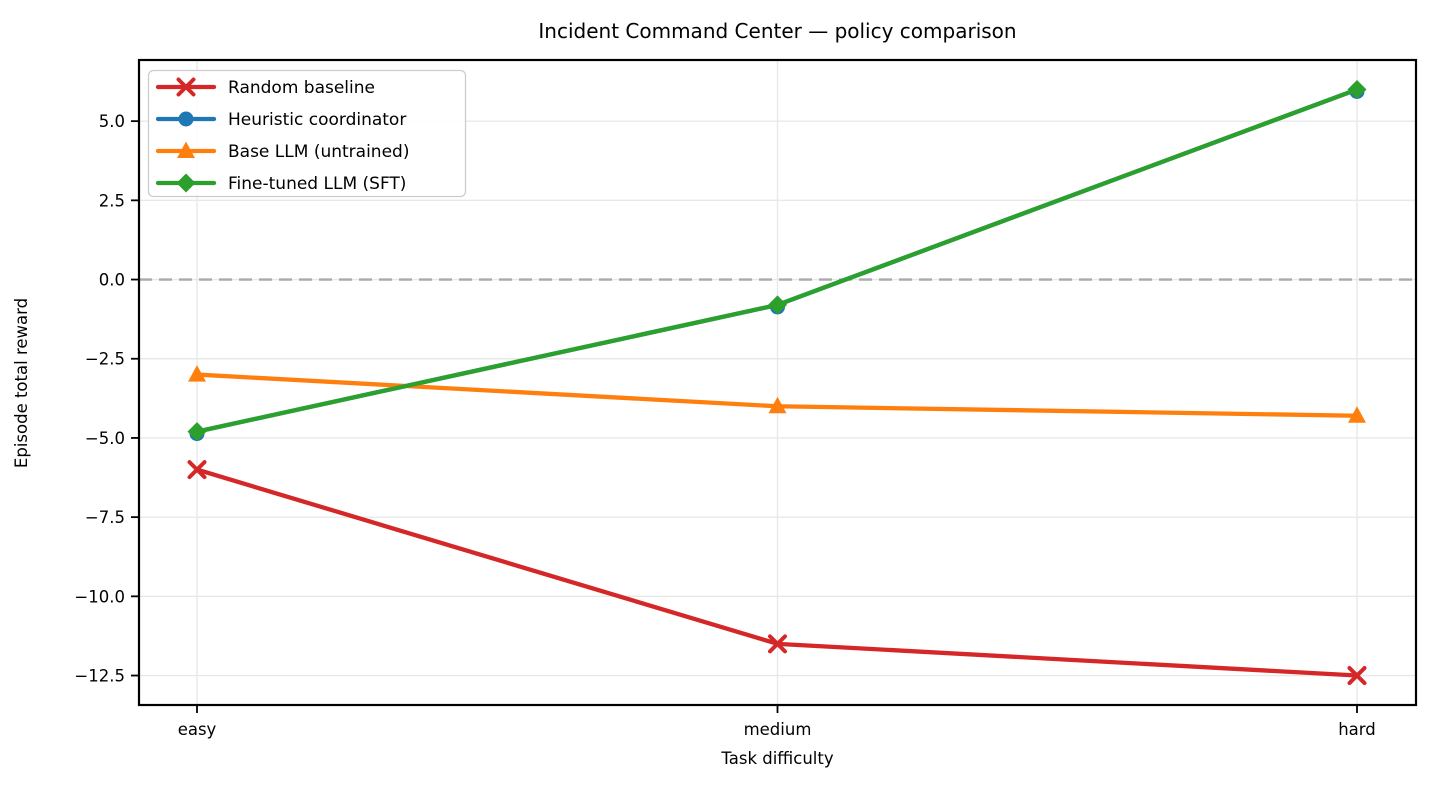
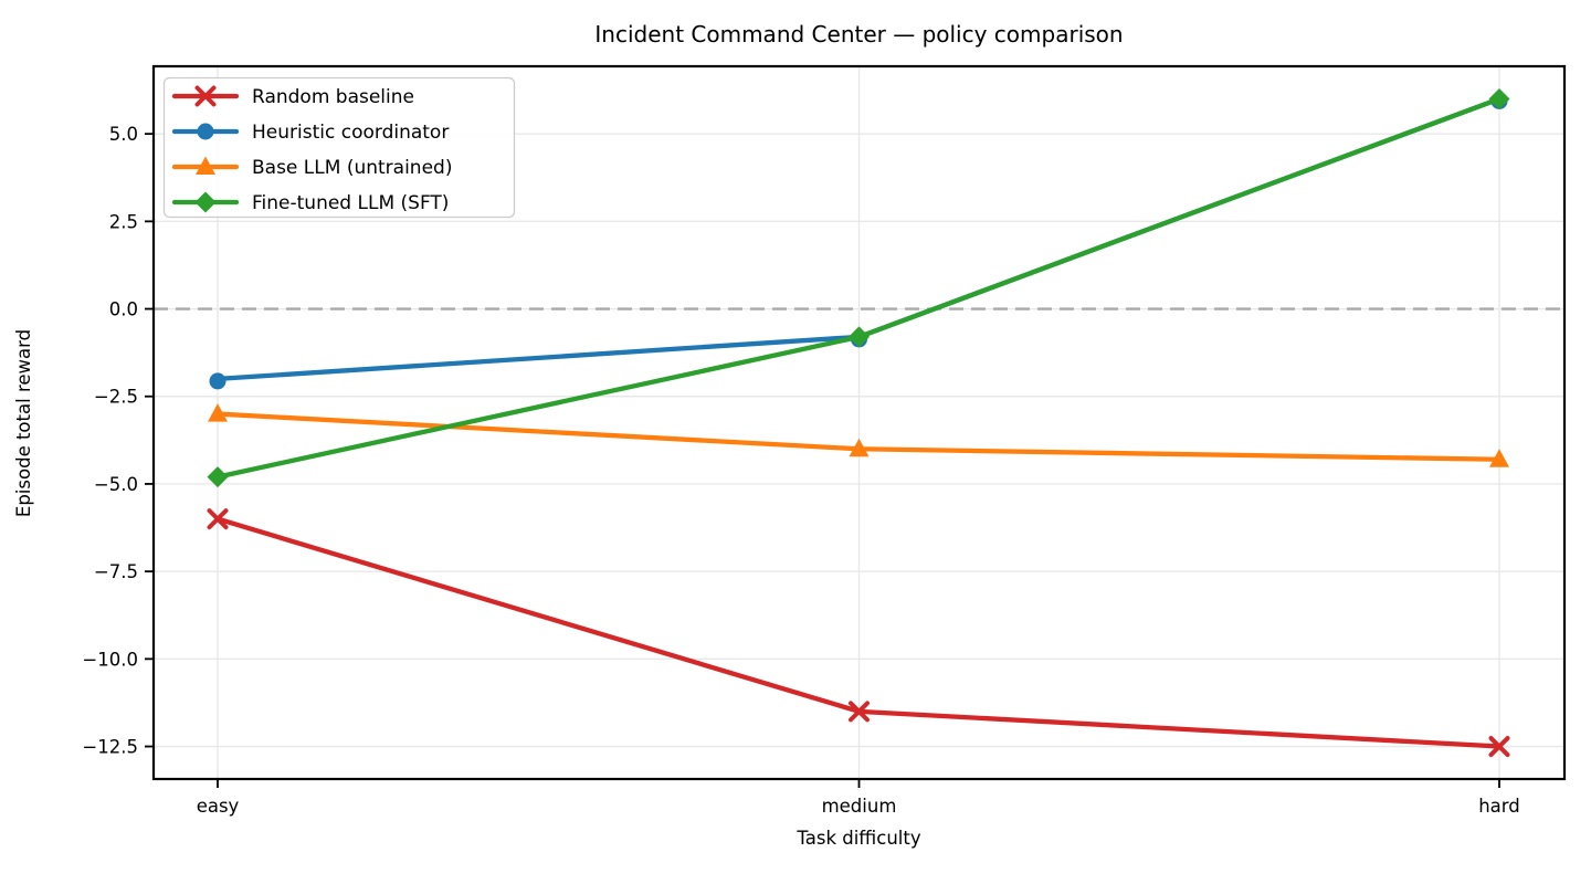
Heuristic coordinator/easy: -4.8 -> -2.0
